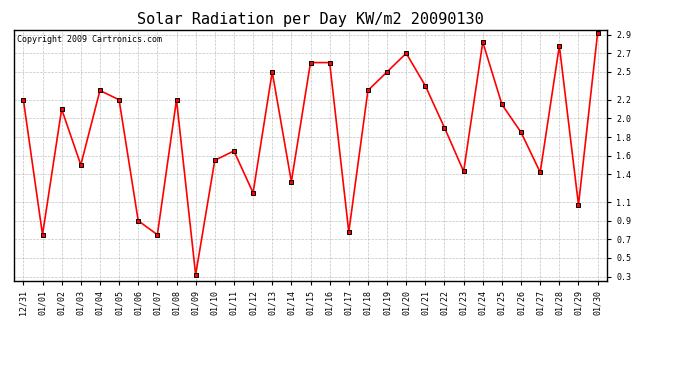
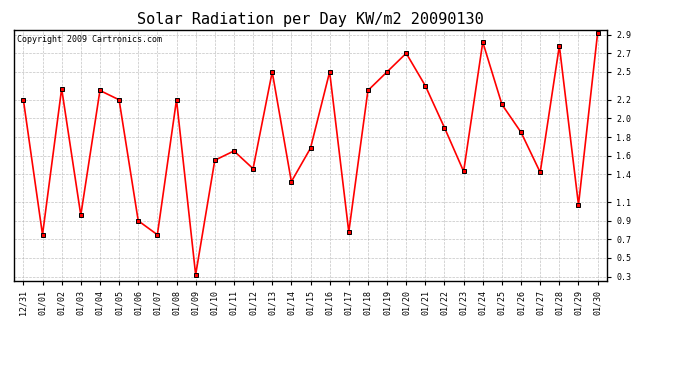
01/02: 2.10 -> 2.32
01/03: 1.50 -> 0.96
01/12: 1.20 -> 1.46
01/15: 2.60 -> 1.68
01/16: 2.60 -> 2.50
